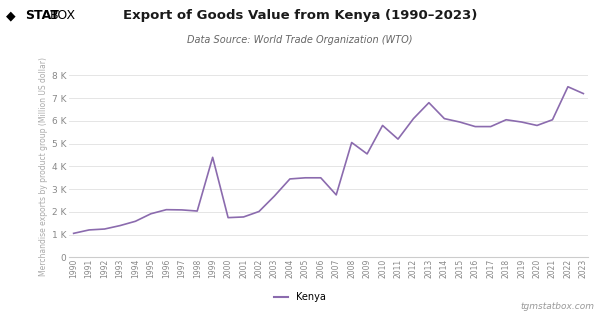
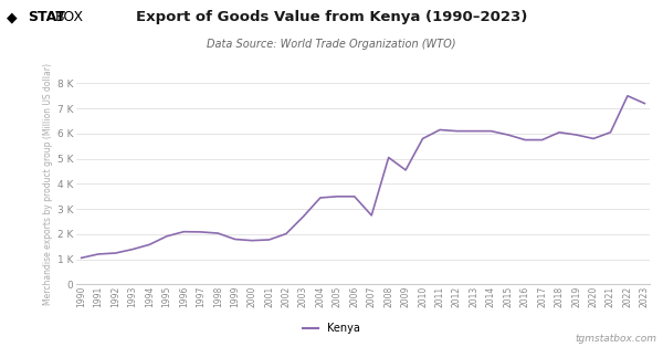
1999: 4.40 K -> 1.80 K
2011: 5.20 K -> 6.15 K
2013: 6.80 K -> 6.10 K
